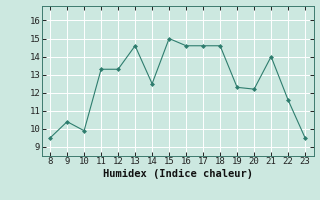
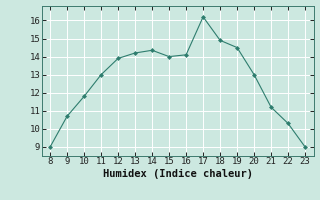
8: 9.5 -> 9.0
9: 10.4 -> 10.7
10: 9.9 -> 11.8
11: 13.3 -> 13.0
12: 13.3 -> 13.9
13: 14.6 -> 14.2
14: 12.5 -> 14.3
15: 15.0 -> 14.0
16: 14.6 -> 14.1
17: 14.6 -> 16.2
18: 14.6 -> 14.9
19: 12.3 -> 14.5
20: 12.2 -> 13.0
21: 14.0 -> 11.2
22: 11.6 -> 10.3
23: 9.5 -> 9.0
